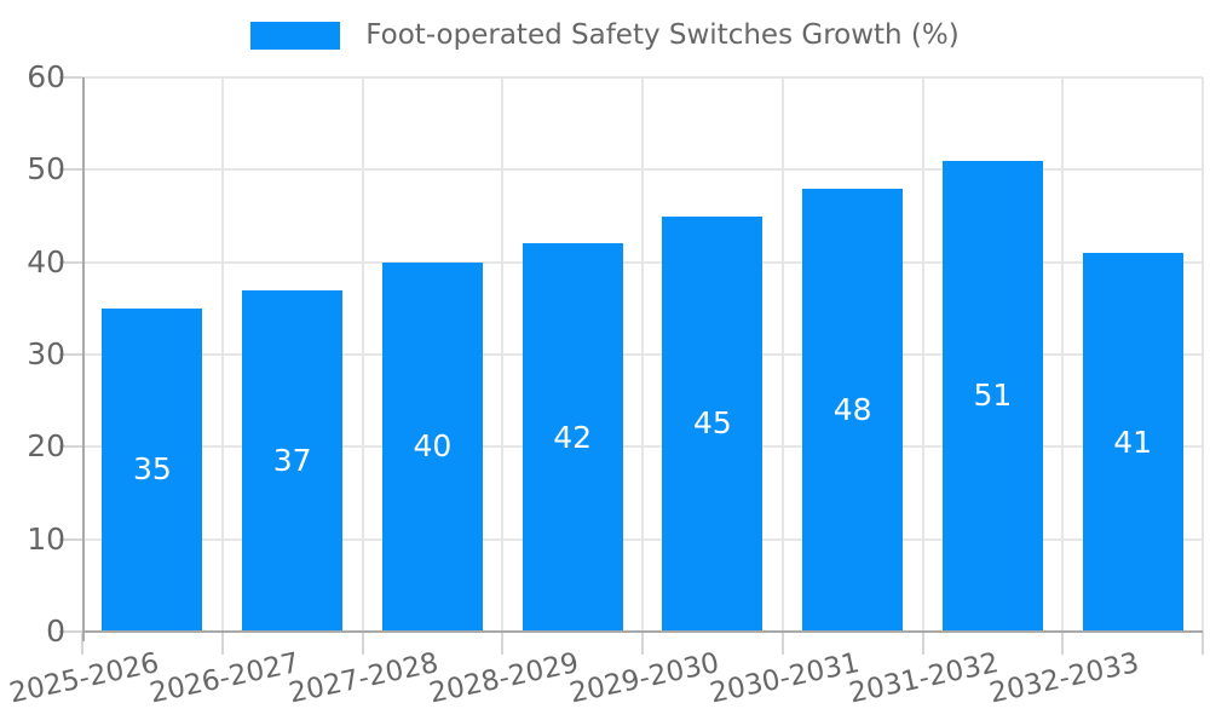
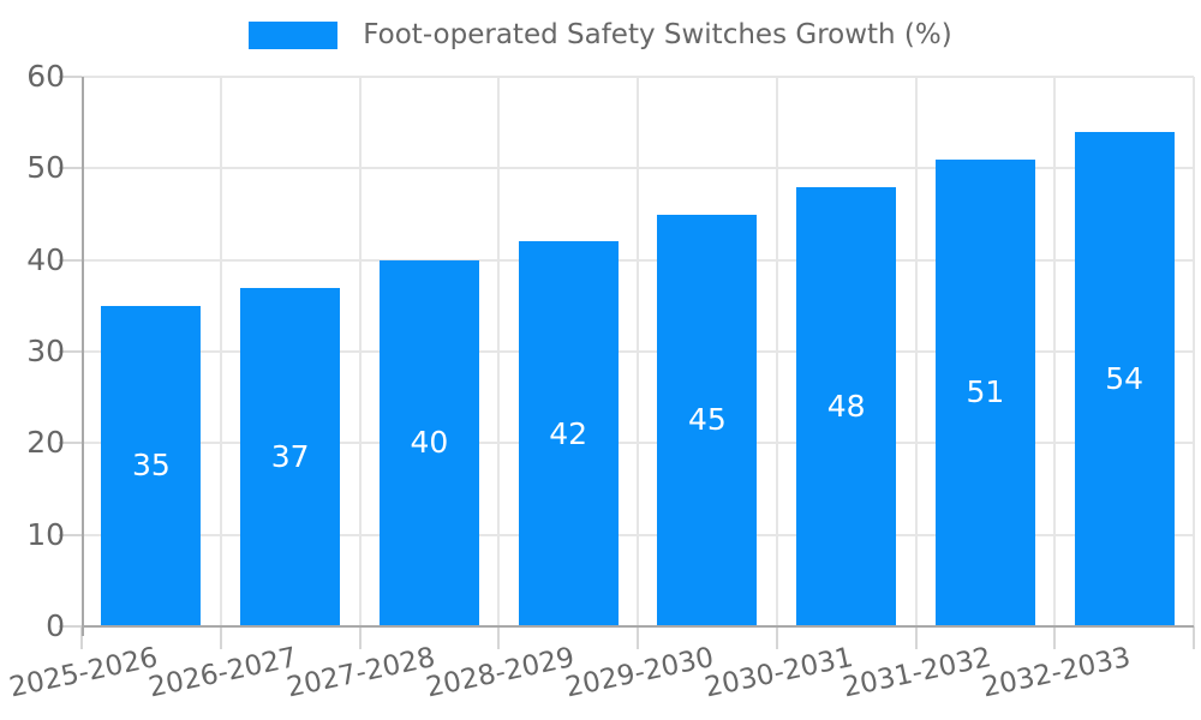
2032-2033: 41 -> 54
